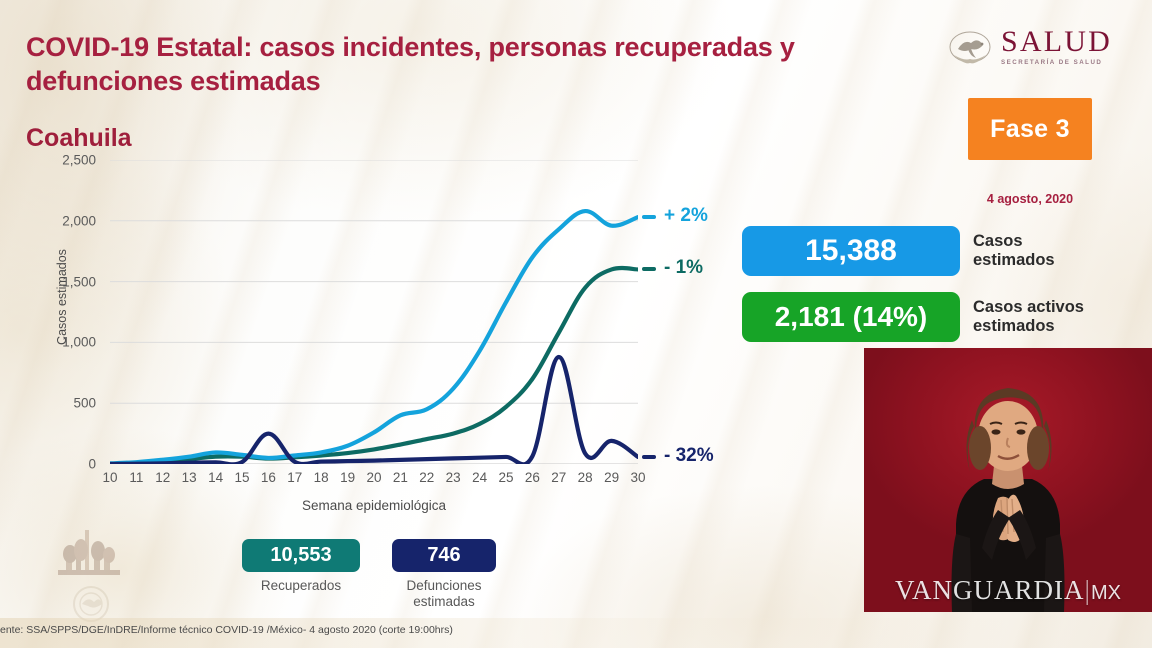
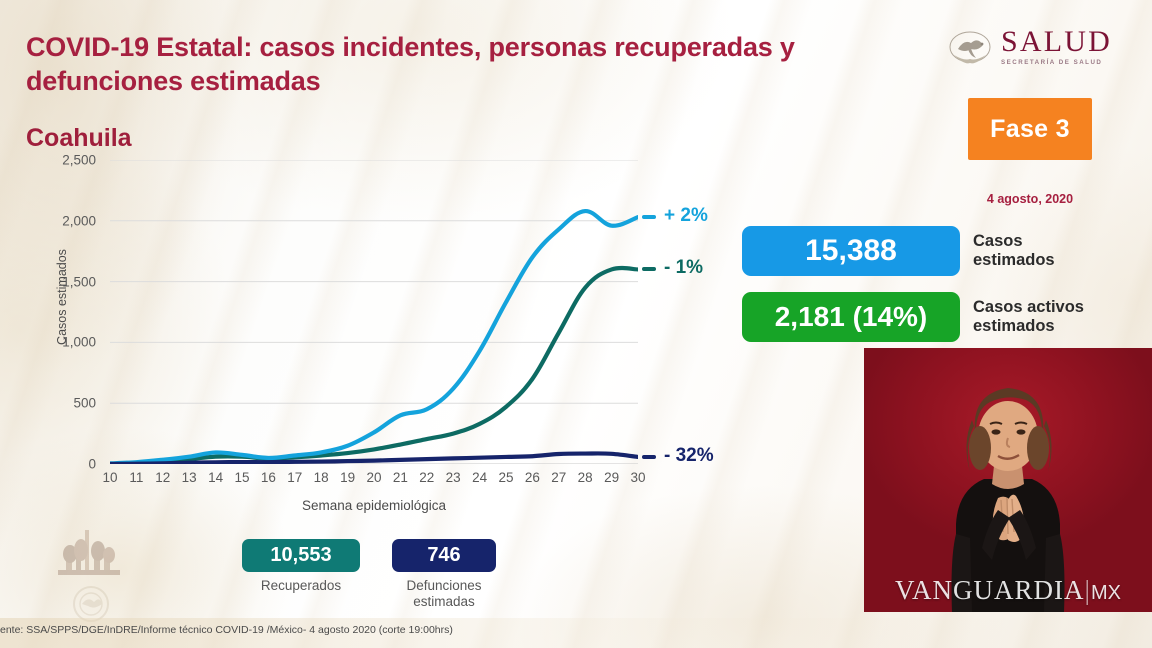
Defunciones estimadas/16: 250 -> 20
Defunciones estimadas/27: 880 -> 80
Defunciones estimadas/29: 190 -> 80
